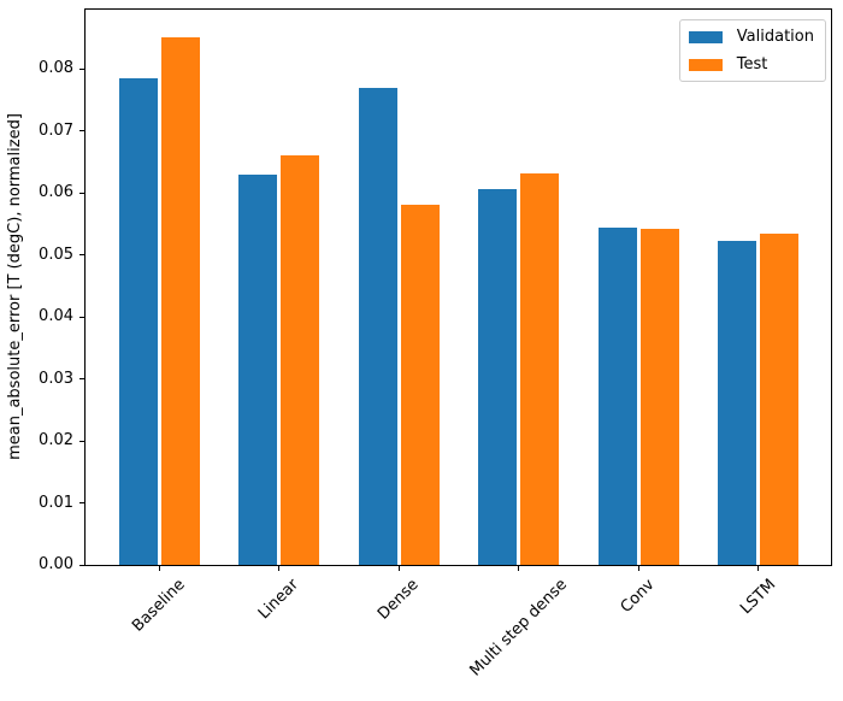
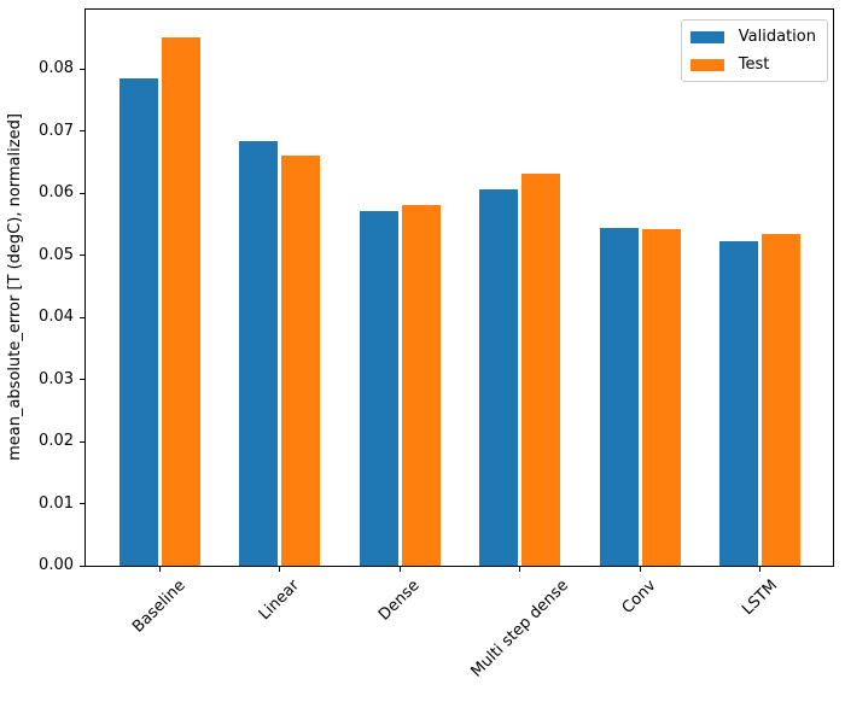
Validation/Linear: 0.063 -> 0.069
Validation/Dense: 0.077 -> 0.057
